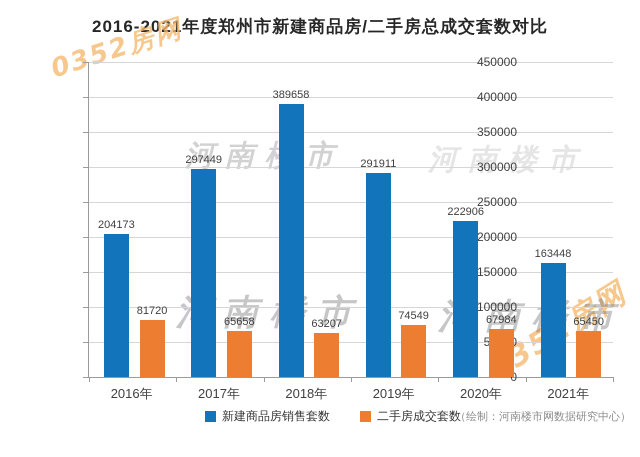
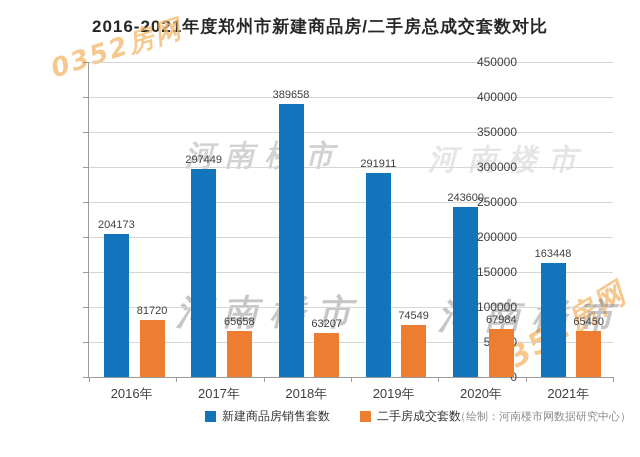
新建商品房销售套数/2020年: 222906 -> 243600
